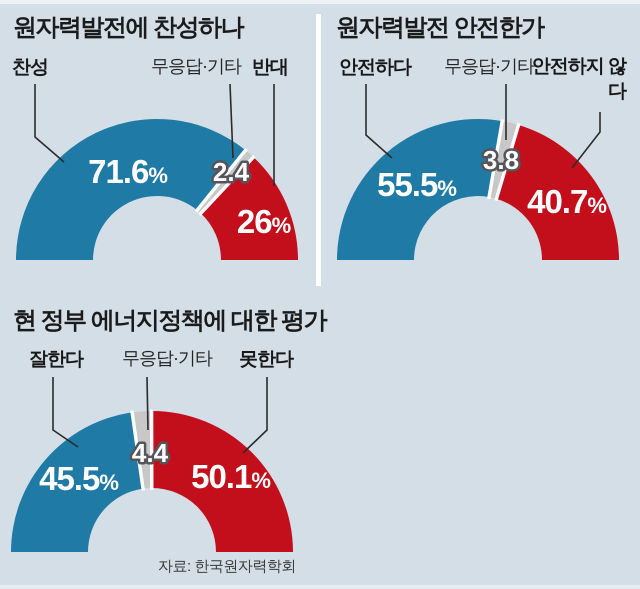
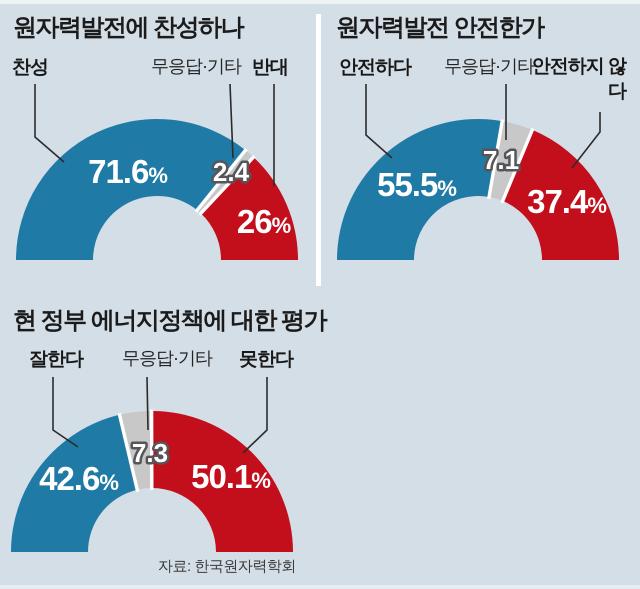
원자력발전 안전한가/무응답·기타: 3.8 -> 7.1
원자력발전 안전한가/안전하지 않다: 40.7 -> 37.4
현 정부 에너지정책에 대한 평가/잘한다: 45.5 -> 42.6
현 정부 에너지정책에 대한 평가/무응답·기타: 4.4 -> 7.3
